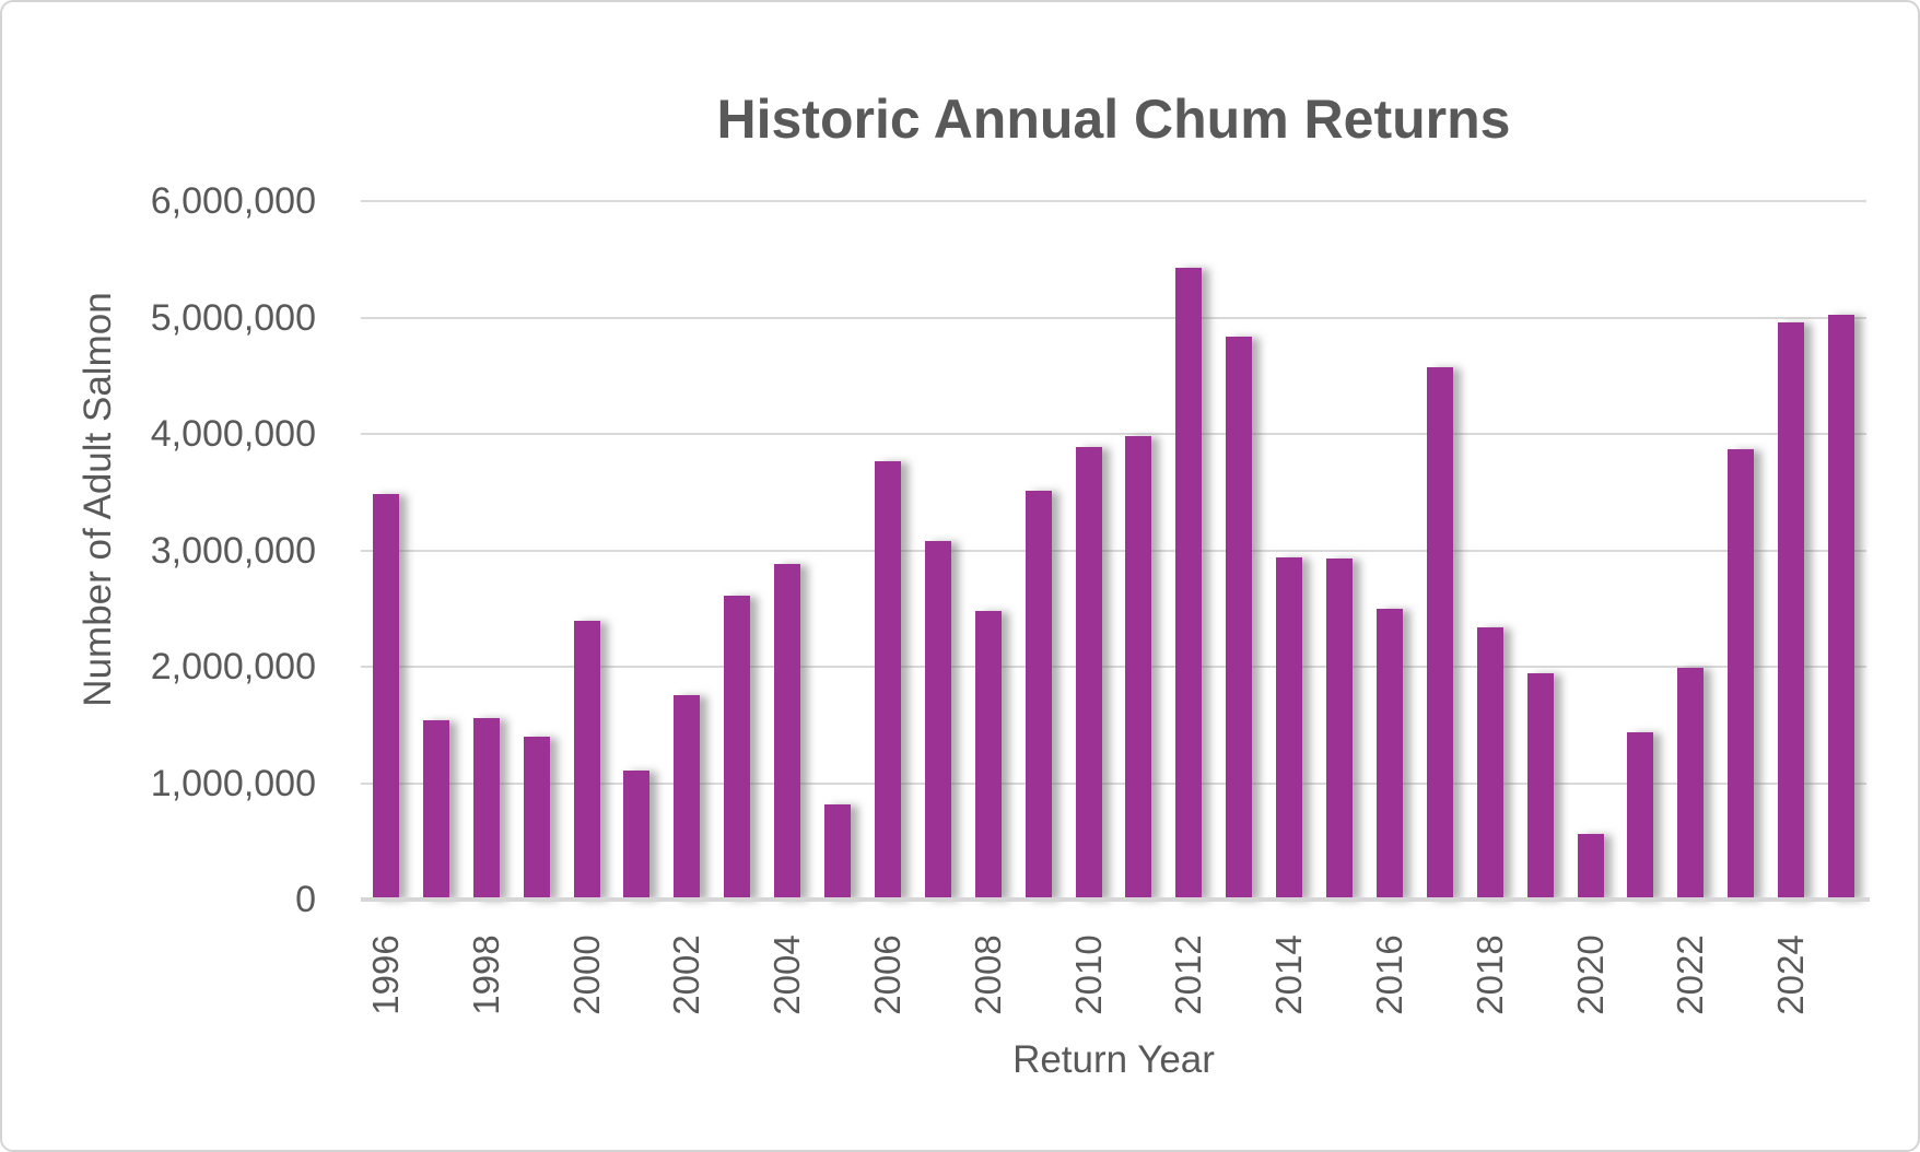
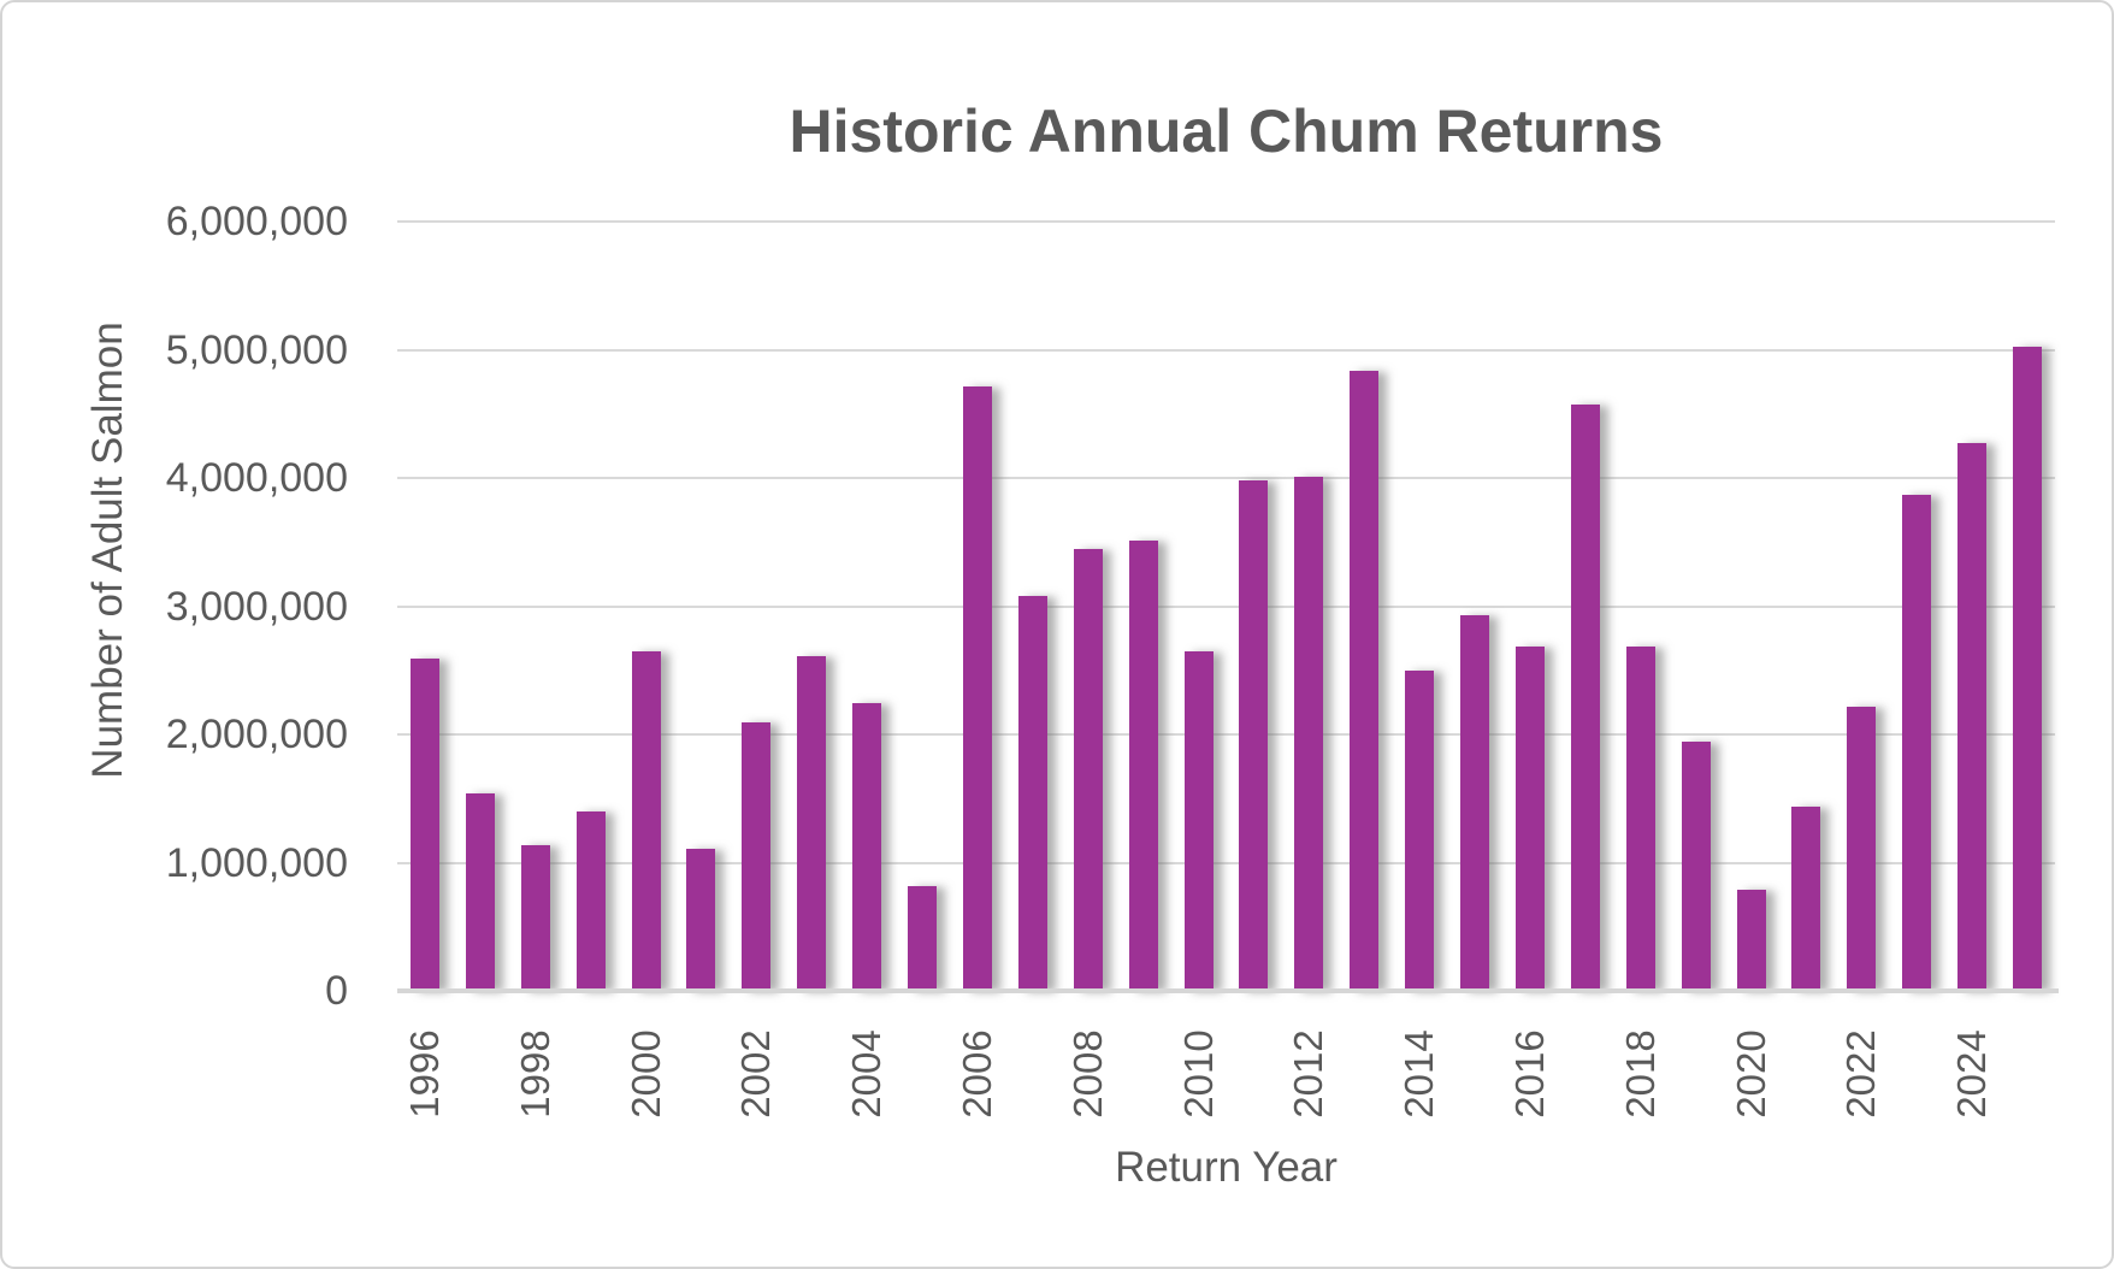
1996: 3480000 -> 2590000
1998: 1560000 -> 1140000
2000: 2390000 -> 2650000
2002: 1760000 -> 2090000
2004: 2880000 -> 2240000
2006: 3770000 -> 4710000
2008: 2480000 -> 3450000
2010: 3890000 -> 2650000
2012: 5430000 -> 4010000
2014: 2940000 -> 2500000
2016: 2500000 -> 2690000
2018: 2340000 -> 2690000
2020: 560000 -> 790000
2022: 1990000 -> 2220000
2024: 4960000 -> 4270000
